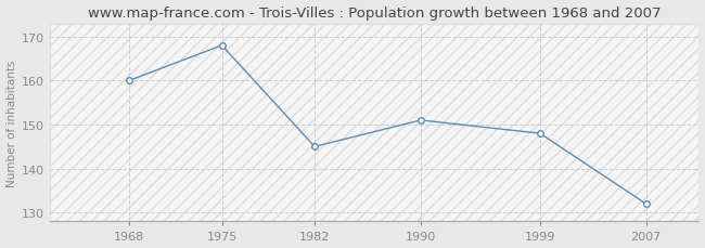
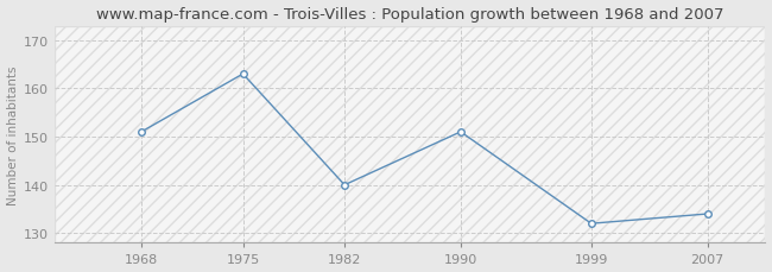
1968: 160 -> 151
1975: 168 -> 163
1982: 145 -> 140
1999: 148 -> 132
2007: 132 -> 134
